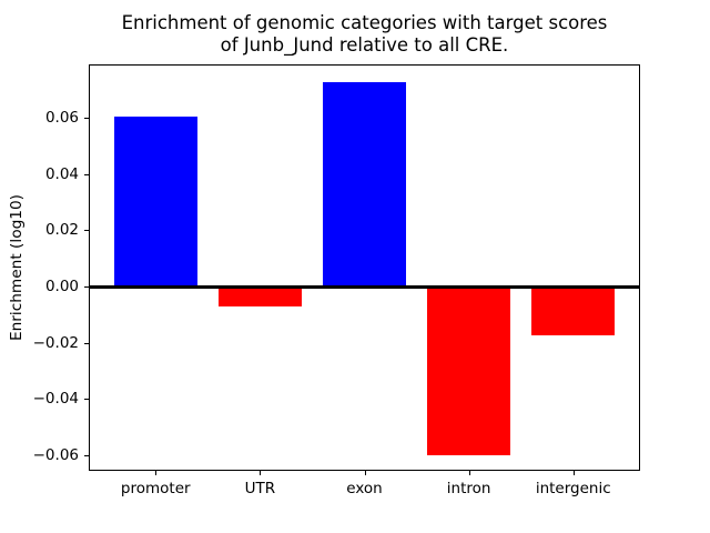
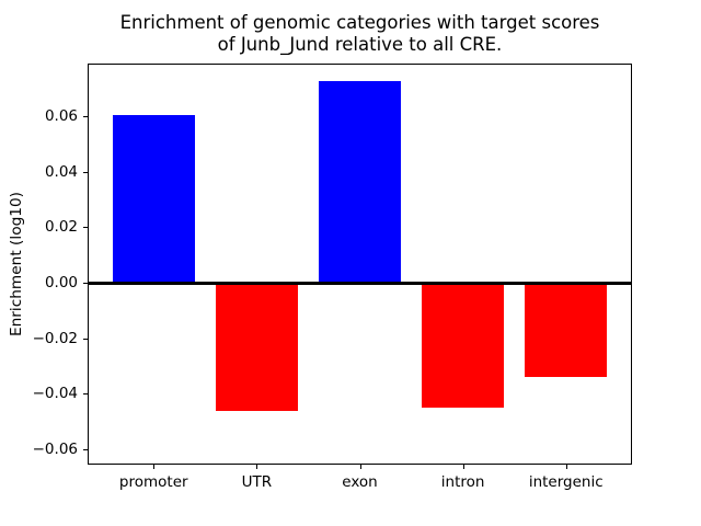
UTR: -0.007 -> -0.046
intron: -0.060 -> -0.045
intergenic: -0.017 -> -0.034
